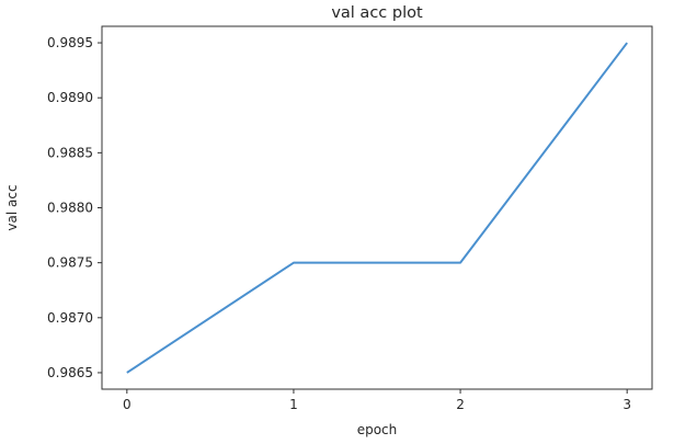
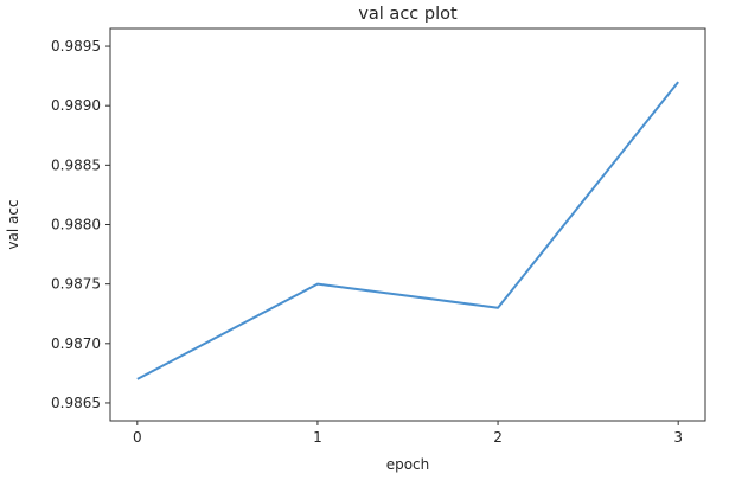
0: 0.9865 -> 0.9867
2: 0.9875 -> 0.9873
3: 0.9895 -> 0.9892
